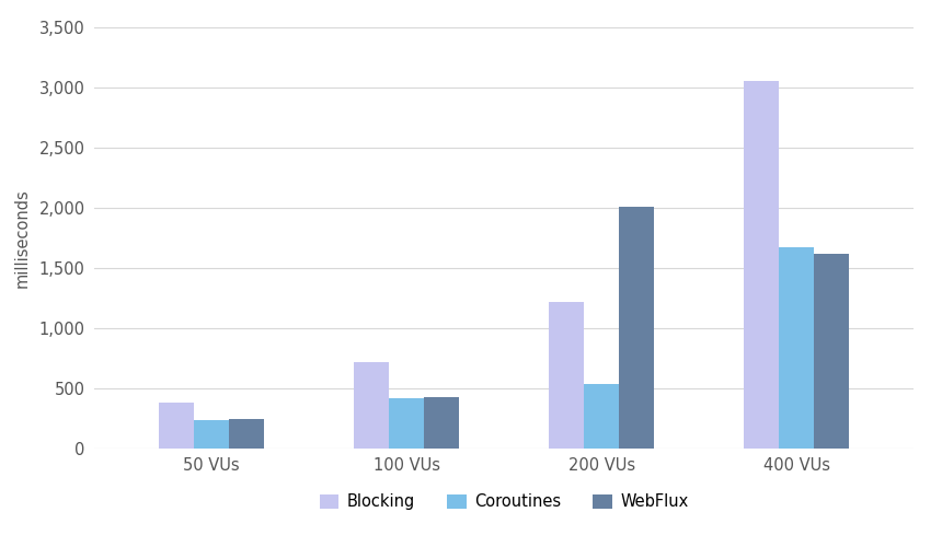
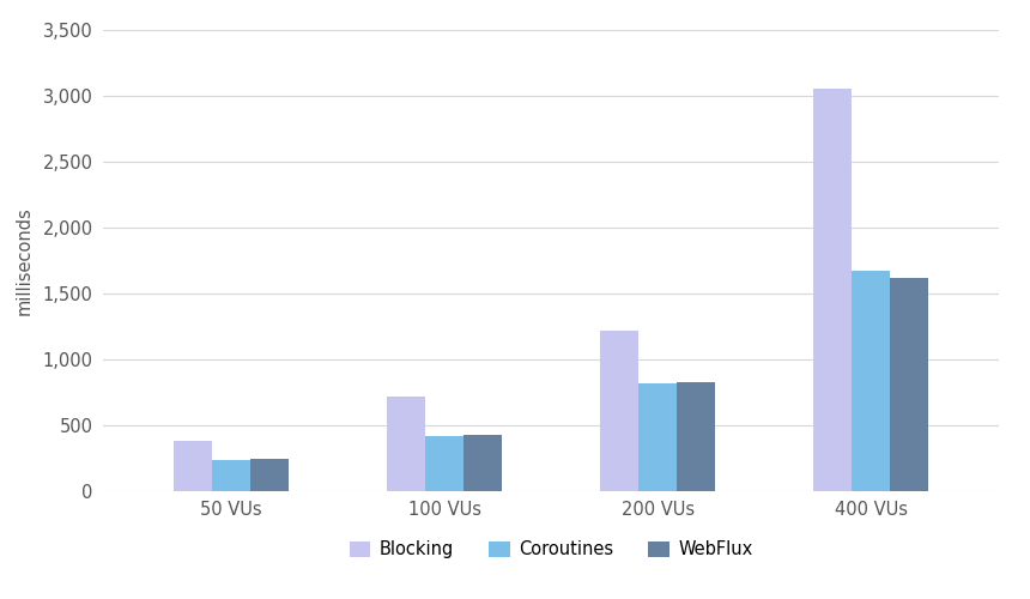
Coroutines/200 VUs: 540 -> 820
WebFlux/200 VUs: 2,010 -> 820
